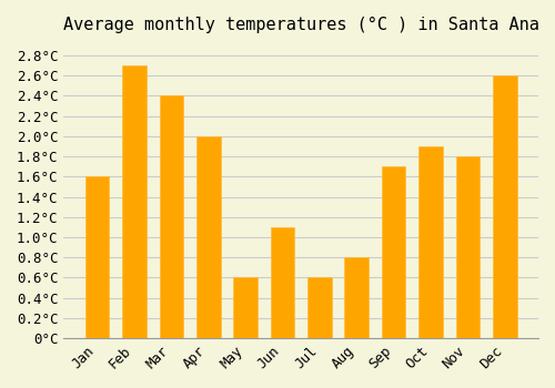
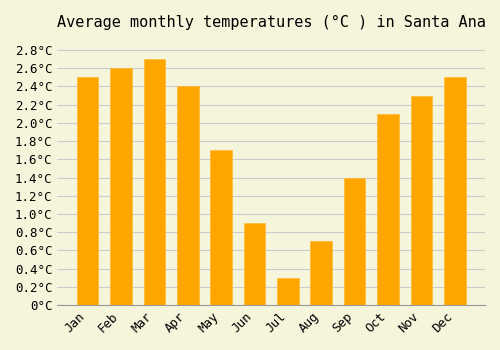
Jan: 1.6°C -> 2.5°C
Feb: 2.7°C -> 2.6°C
Mar: 2.4°C -> 2.7°C
Apr: 2.0°C -> 2.4°C
May: 0.6°C -> 1.7°C
Jun: 1.1°C -> 0.9°C
Jul: 0.6°C -> 0.3°C
Aug: 0.8°C -> 0.7°C
Sep: 1.7°C -> 1.4°C
Oct: 1.9°C -> 2.1°C
Nov: 1.8°C -> 2.3°C
Dec: 2.6°C -> 2.5°C
